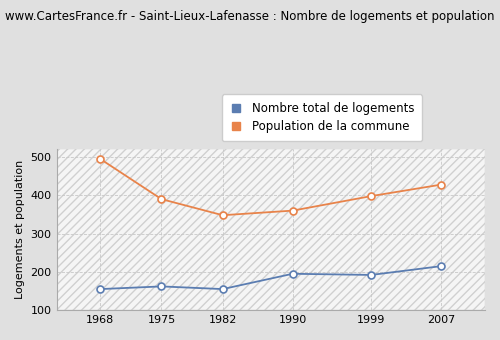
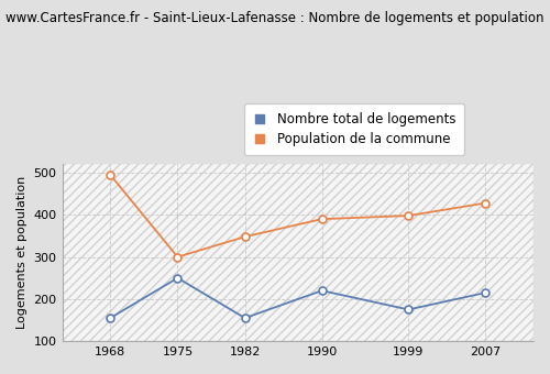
Nombre total de logements/1975: 162 -> 250
Population de la commune/1975: 390 -> 300
Nombre total de logements/1990: 195 -> 220
Population de la commune/1990: 360 -> 390
Nombre total de logements/1999: 192 -> 175
